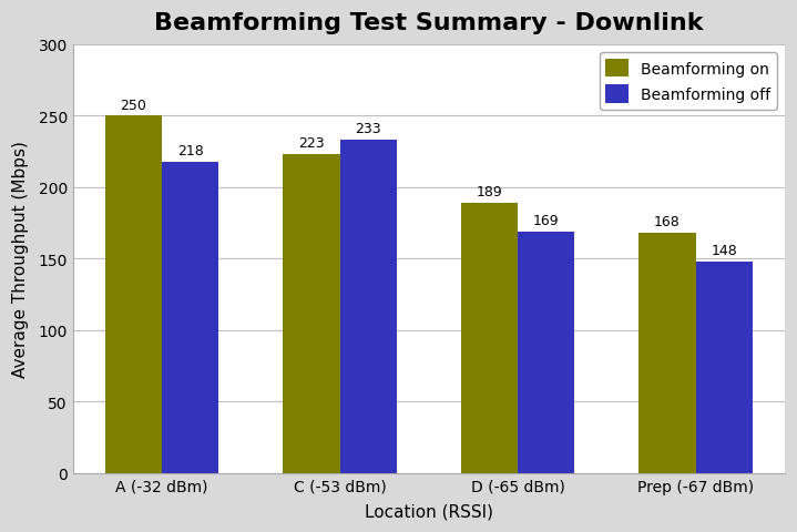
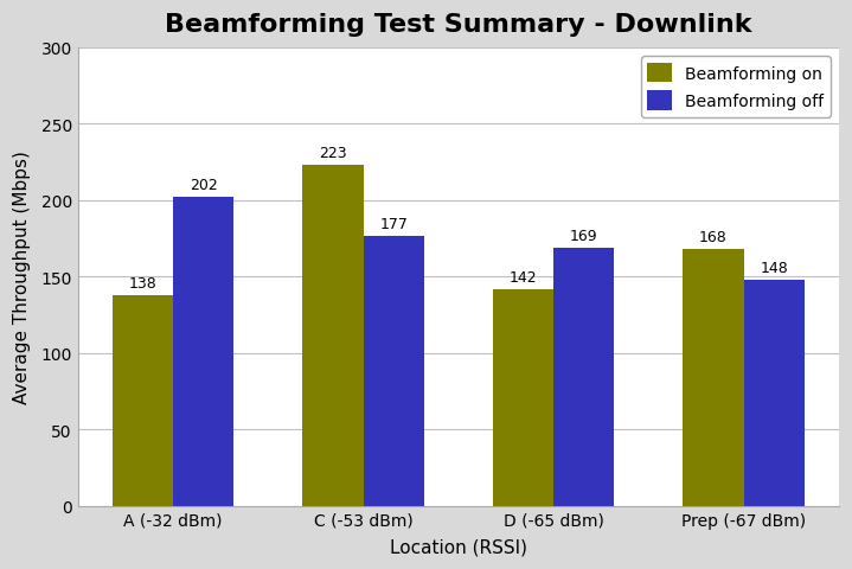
Beamforming on/A (-32 dBm): 250 -> 138
Beamforming off/A (-32 dBm): 218 -> 202
Beamforming off/C (-53 dBm): 233 -> 177
Beamforming on/D (-65 dBm): 189 -> 142
